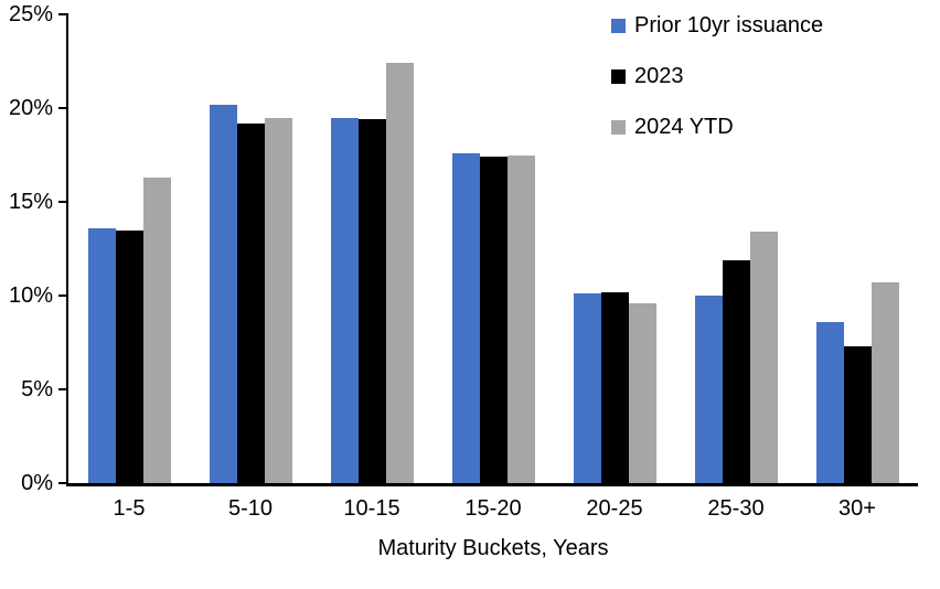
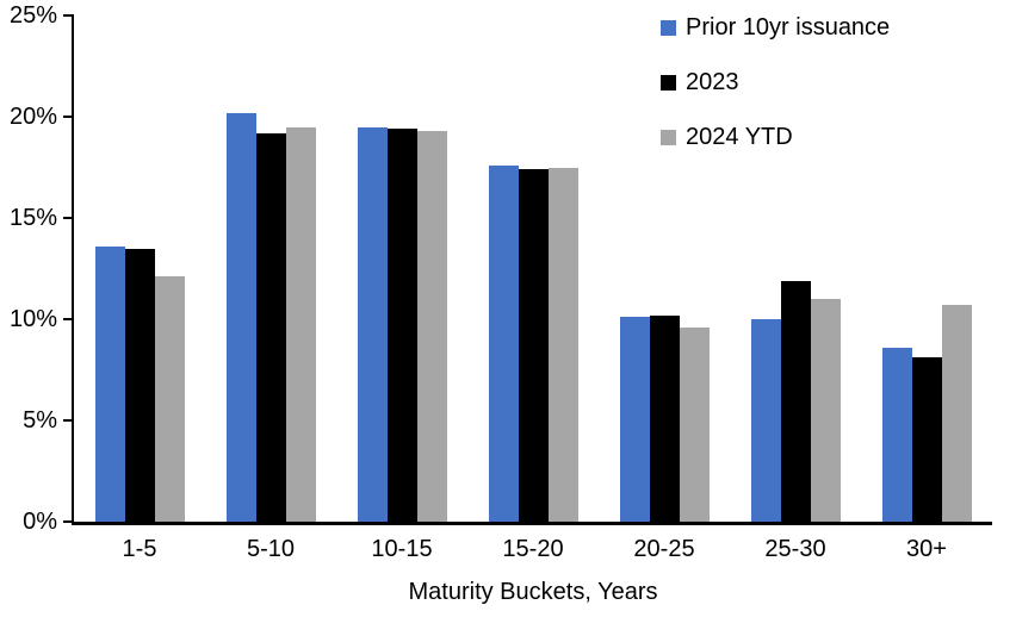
2024 YTD/1-5: 16.3% -> 12.1%
2024 YTD/10-15: 22.4% -> 19.3%
2024 YTD/25-30: 13.4% -> 11.0%
2023/30+: 7.3% -> 8.1%
